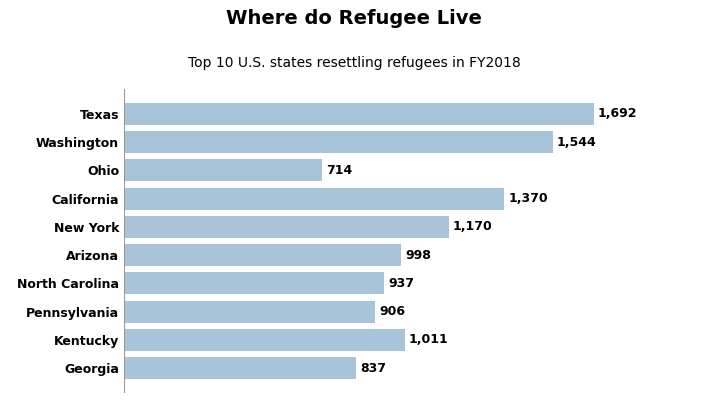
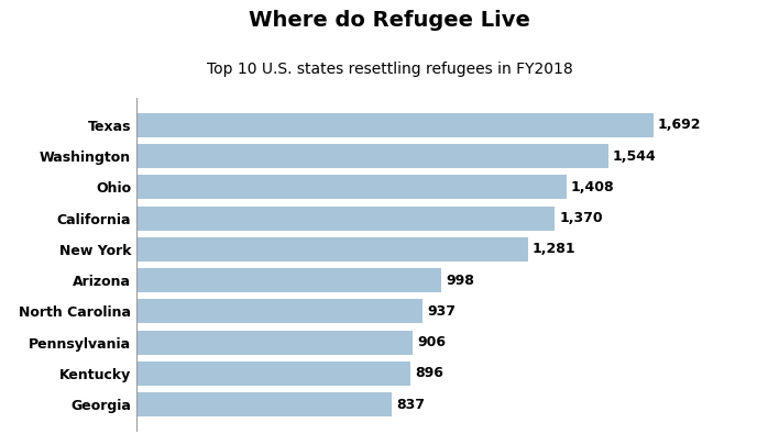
Ohio: 714 -> 1,408
New York: 1,170 -> 1,281
Kentucky: 1,011 -> 896
